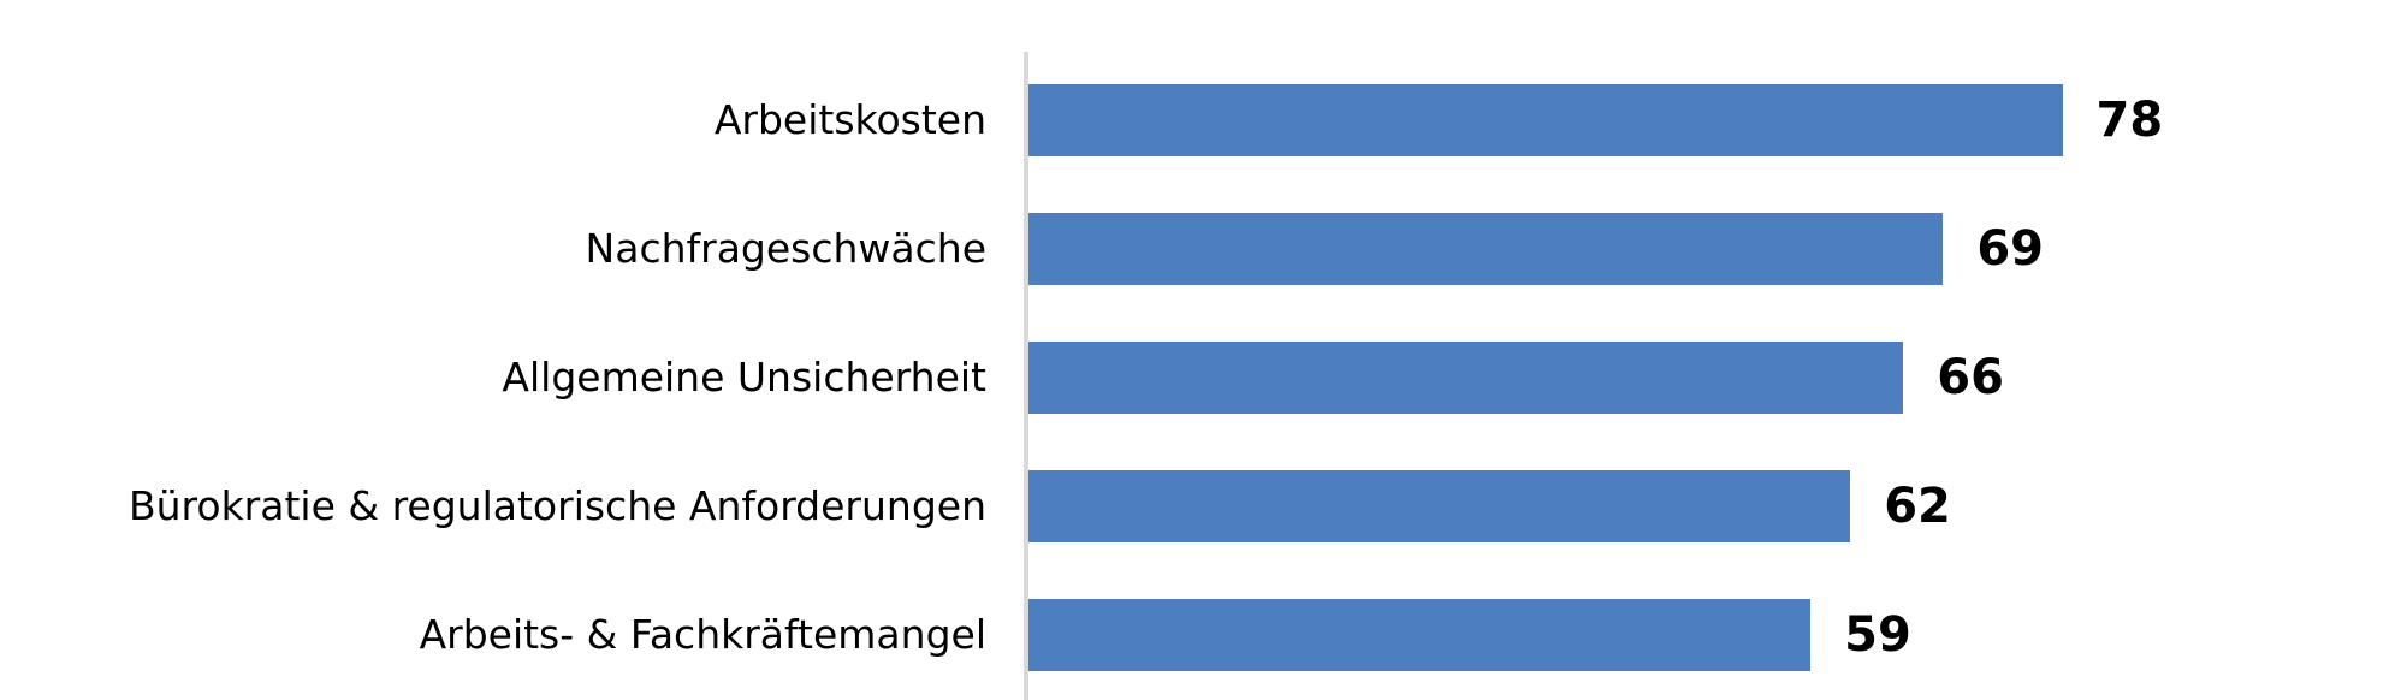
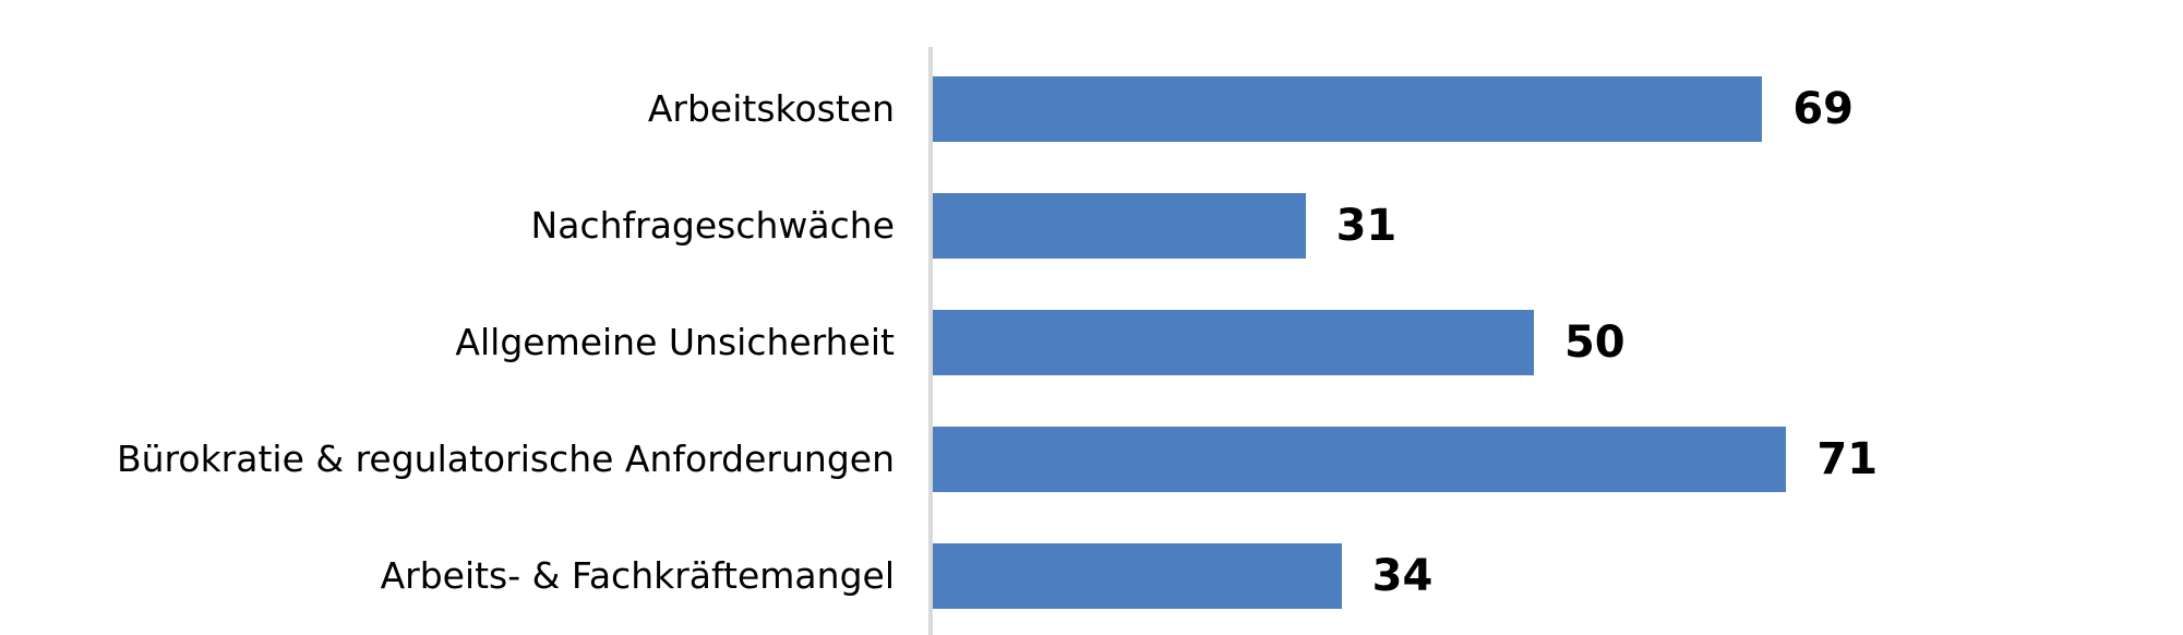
Arbeitskosten: 78 -> 69
Nachfrageschwäche: 69 -> 31
Allgemeine Unsicherheit: 66 -> 50
Bürokratie & regulatorische Anforderungen: 62 -> 71
Arbeits- & Fachkräftemangel: 59 -> 34
